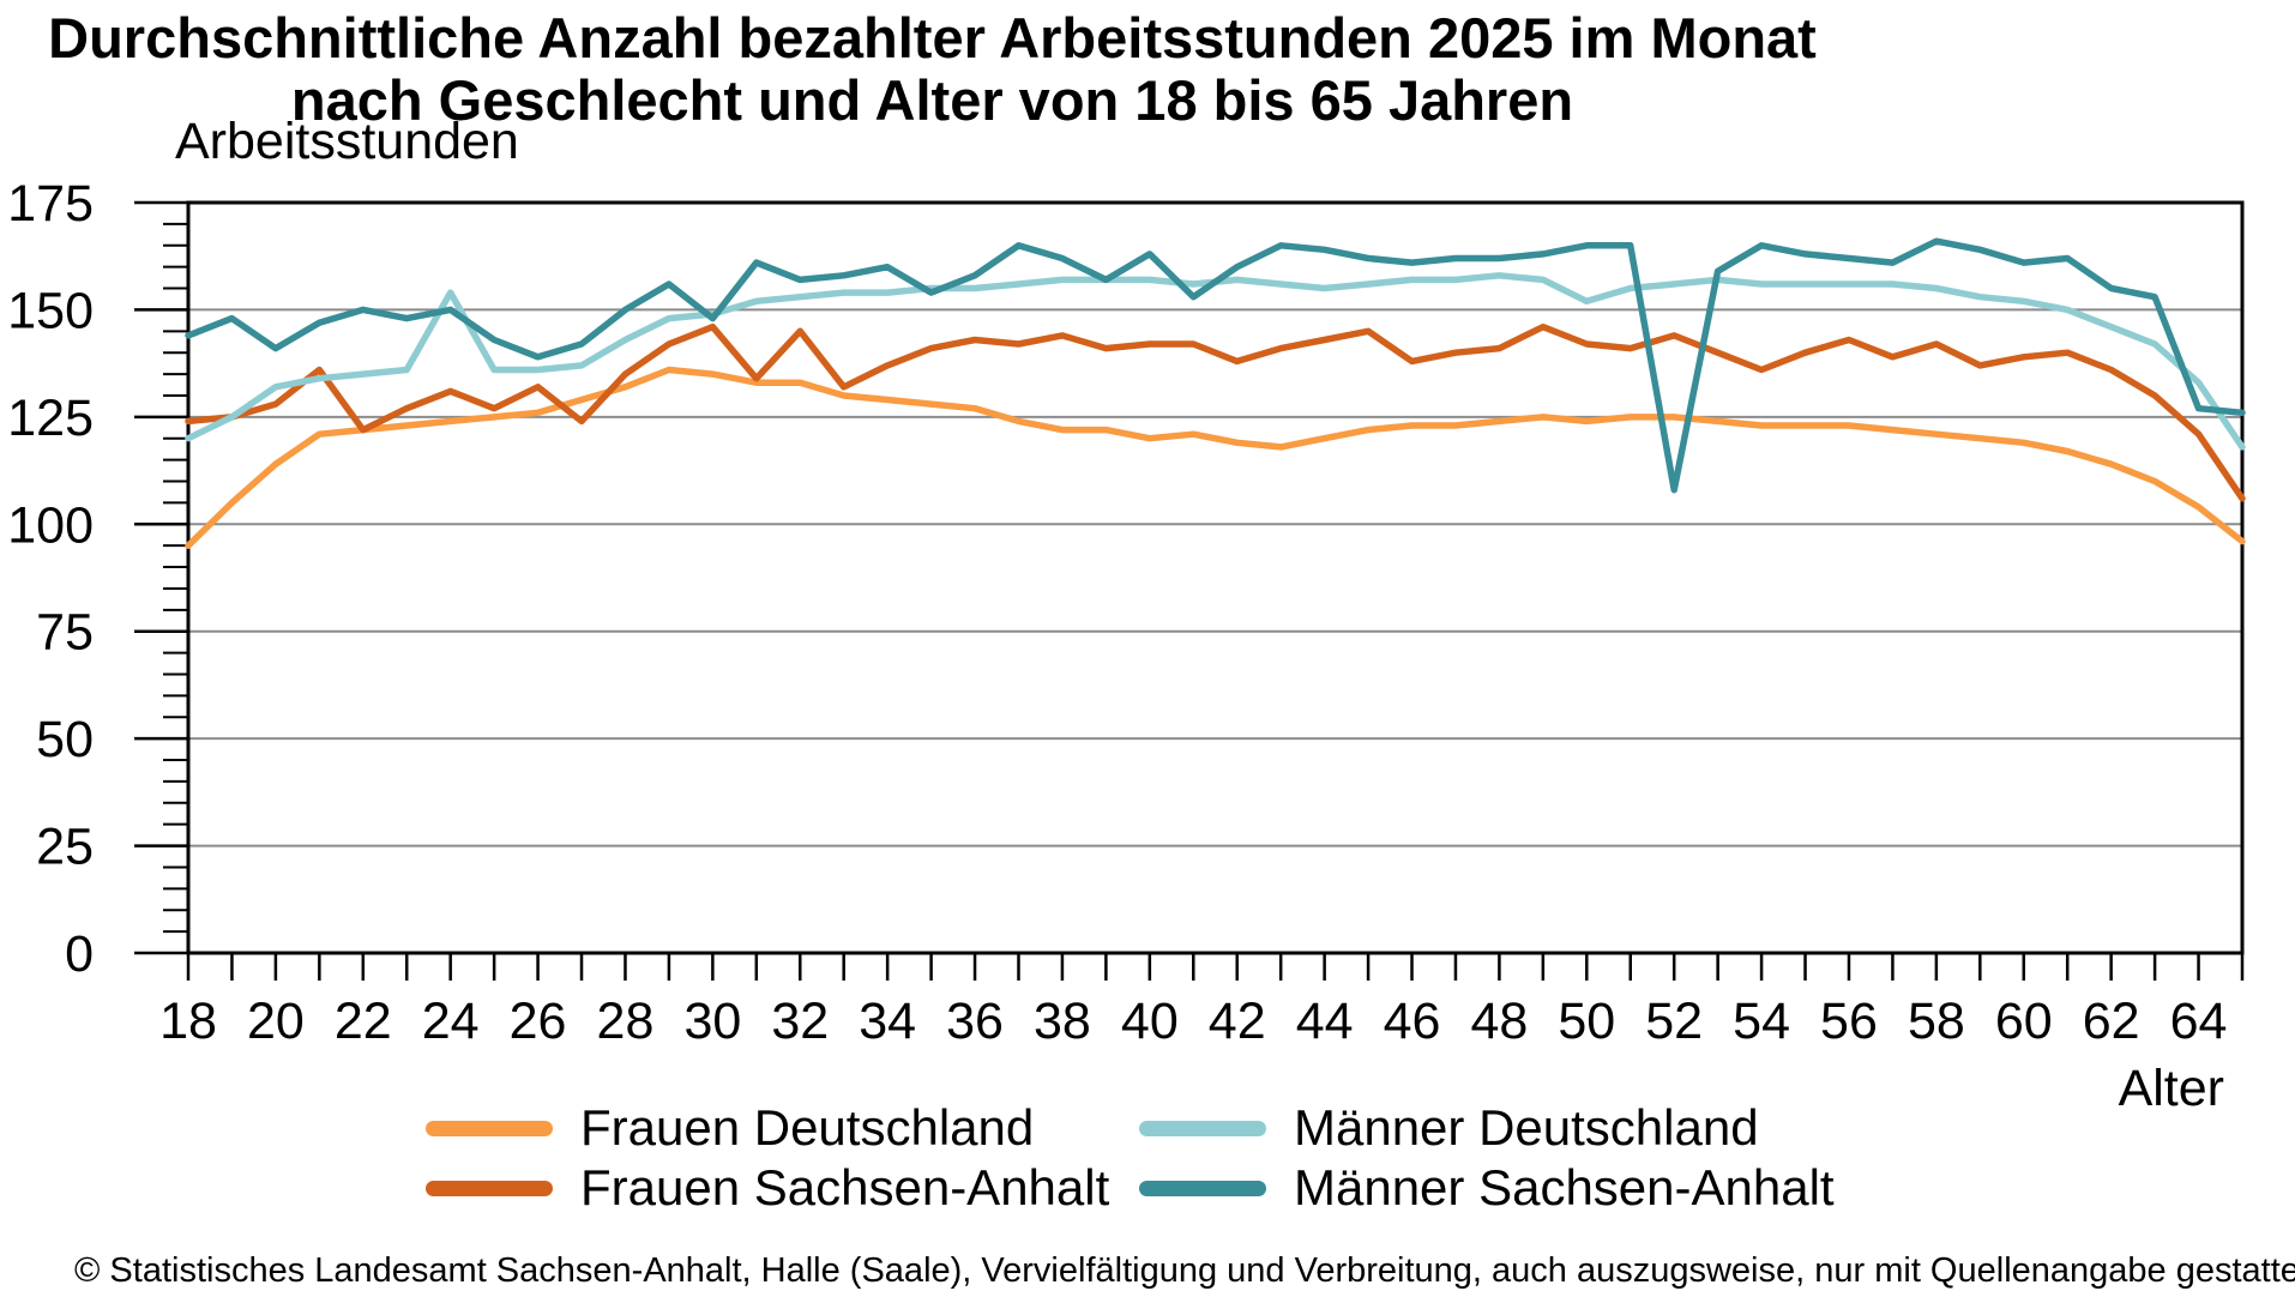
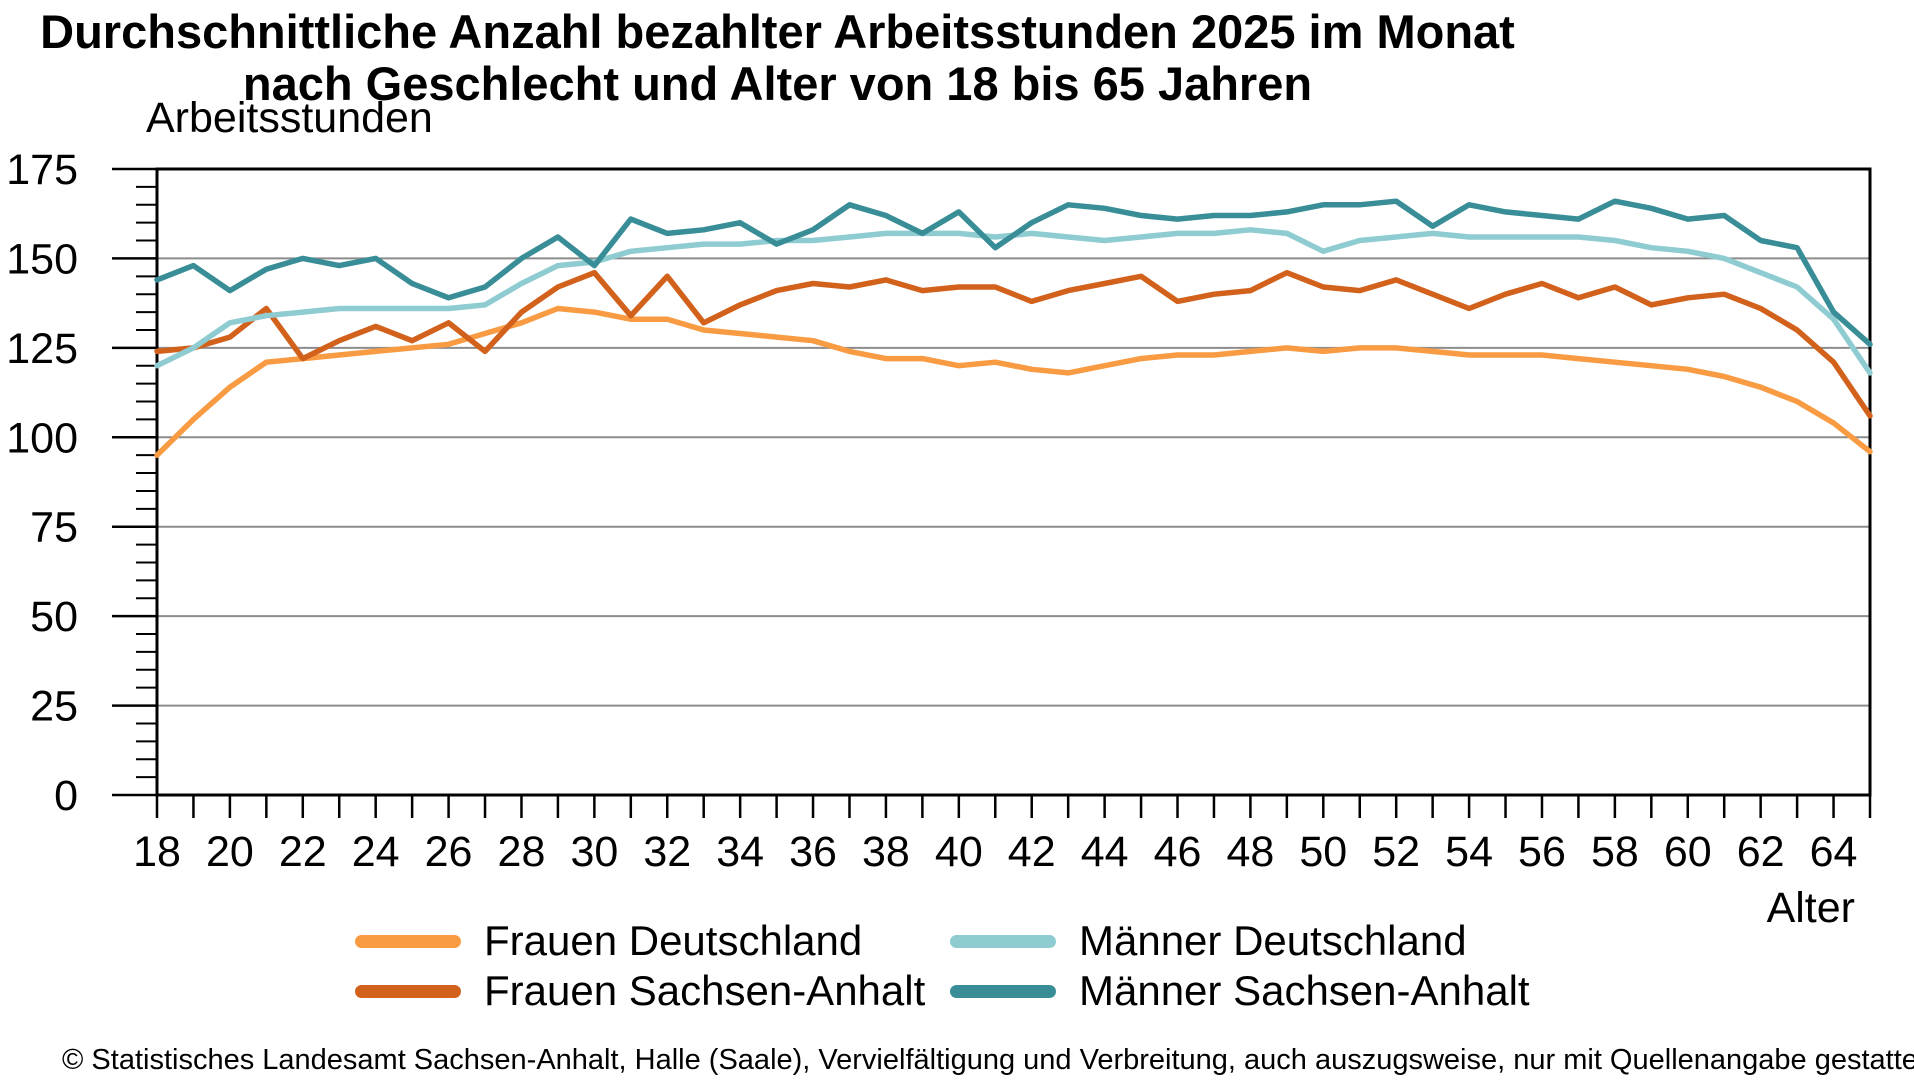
Männer Deutschland/24: 154 -> 136
Männer Sachsen-Anhalt/52: 108 -> 166
Männer Sachsen-Anhalt/64: 127 -> 135
